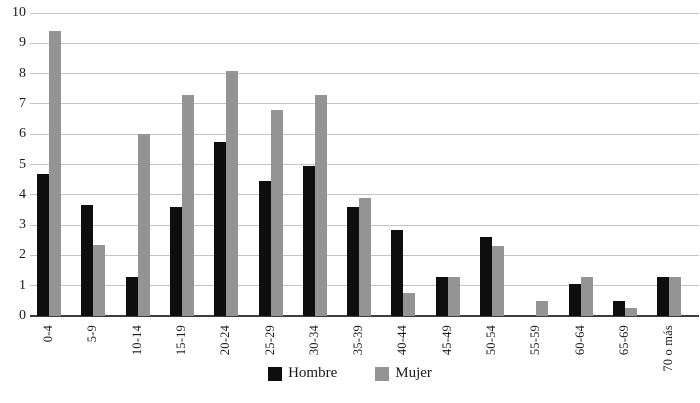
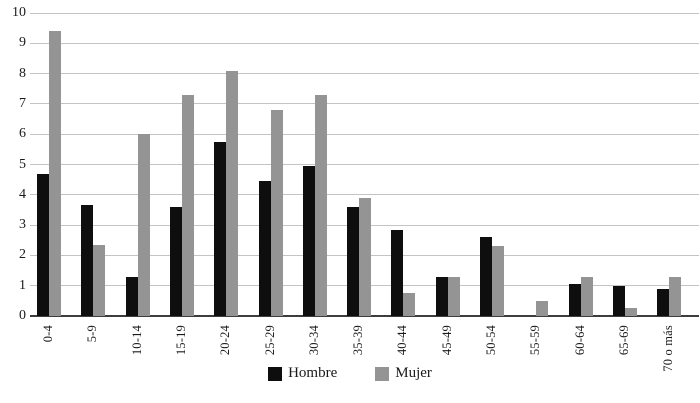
Hombre/65-69: 0.5 -> 1.0
Hombre/70 o más: 1.3 -> 0.9
